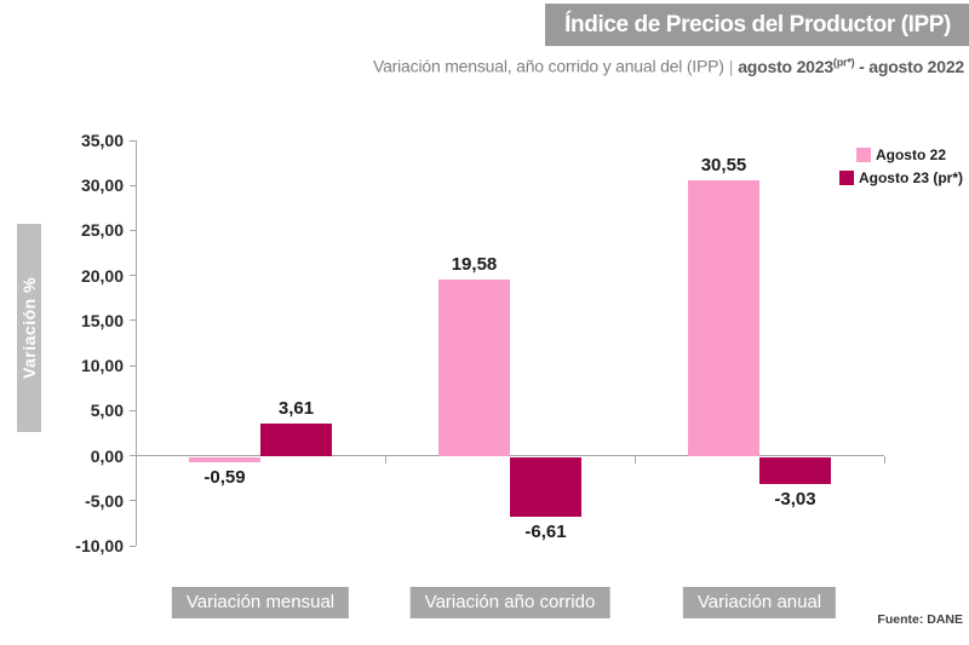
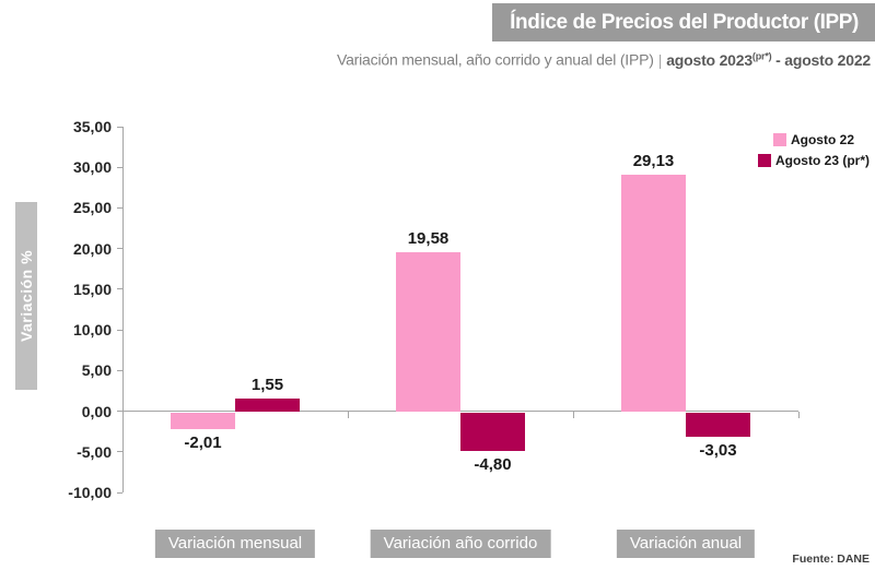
Agosto 22/Variación mensual: -0,59 -> -2,01
Agosto 23 (pr*)/Variación mensual: 3,61 -> 1,55
Agosto 23 (pr*)/Variación año corrido: -6,61 -> -4,80
Agosto 22/Variación anual: 30,55 -> 29,13
